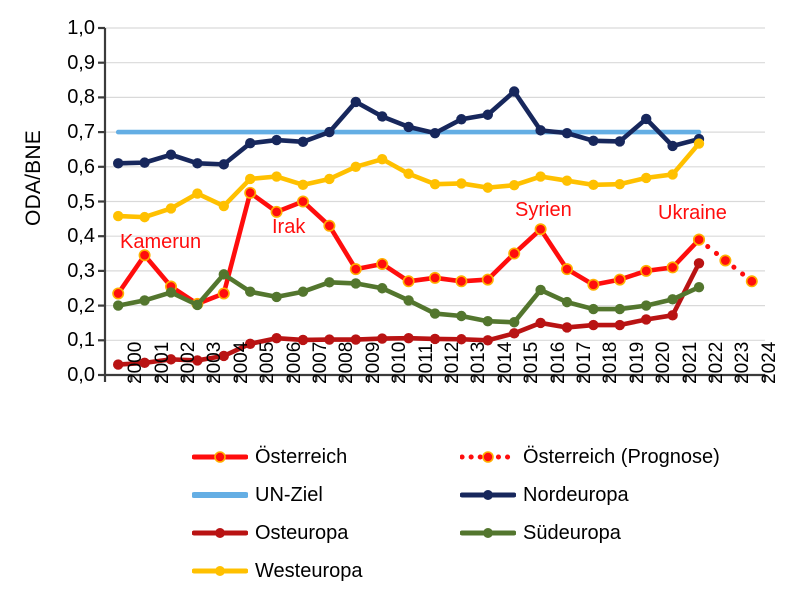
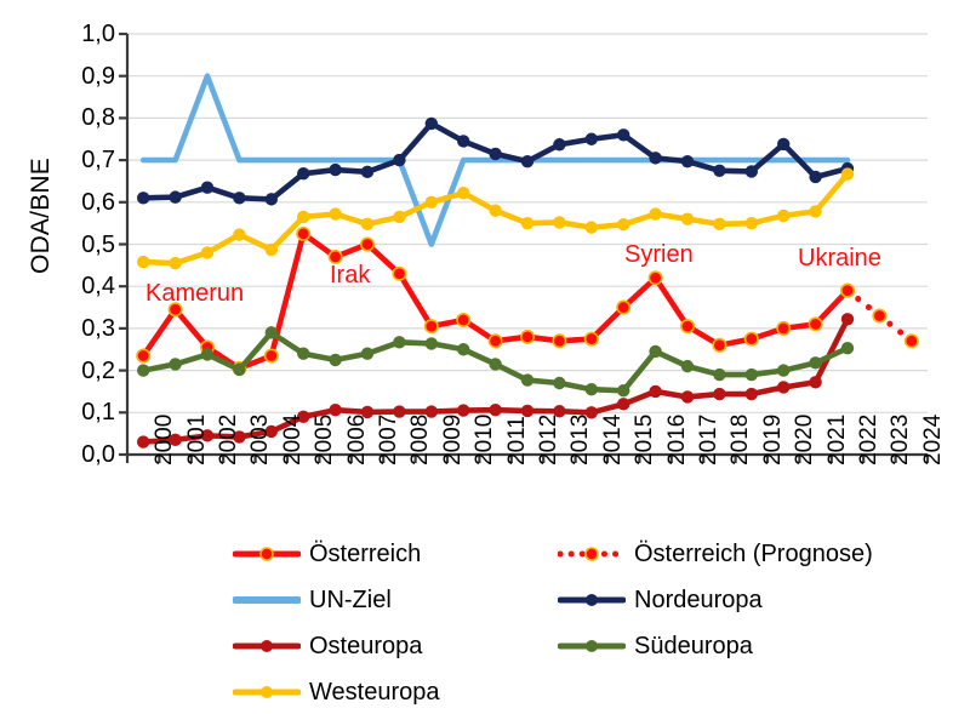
UN-Ziel/2002: 0,7 -> 0,9
UN-Ziel/2009: 0,7 -> 0,5
Nordeuropa/2015: 0,82 -> 0,76
